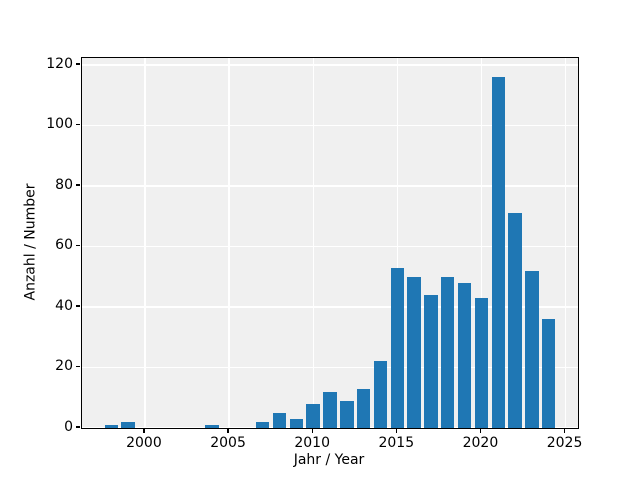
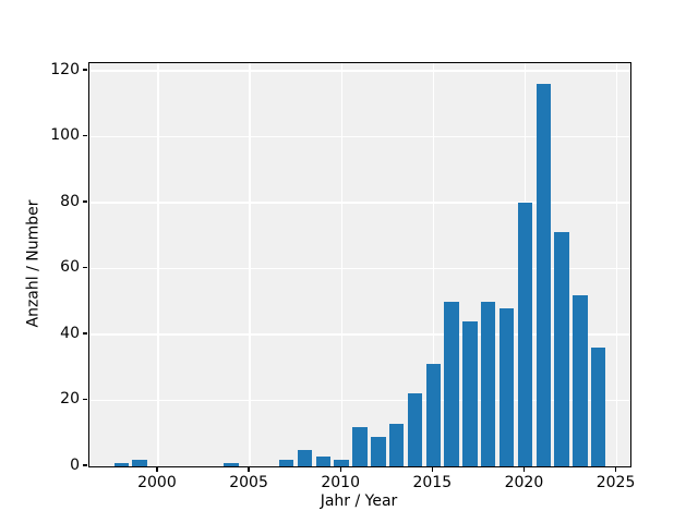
2010: 8 -> 2
2015: 53 -> 31
2020: 43 -> 80
